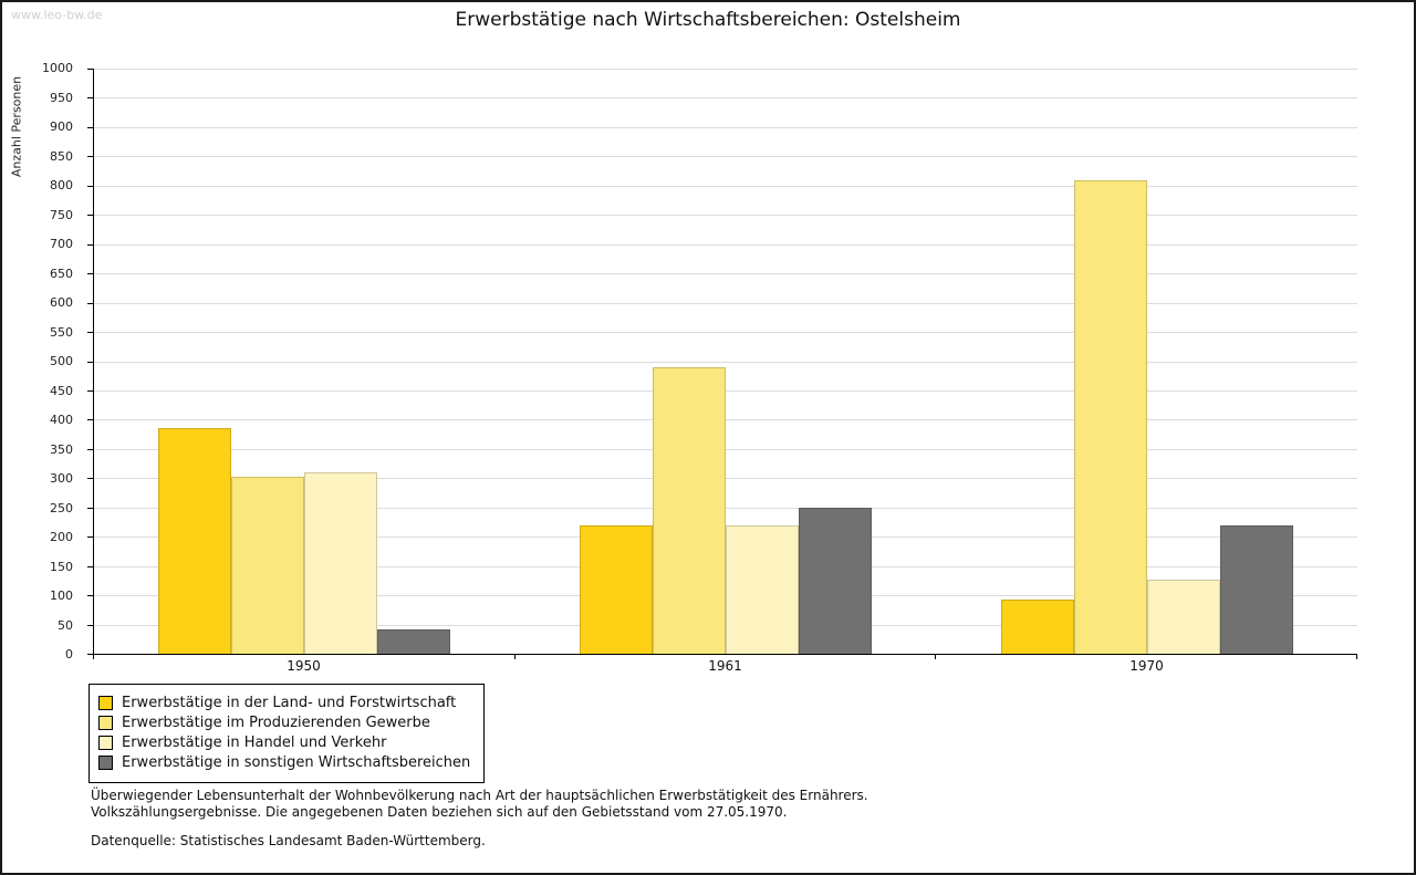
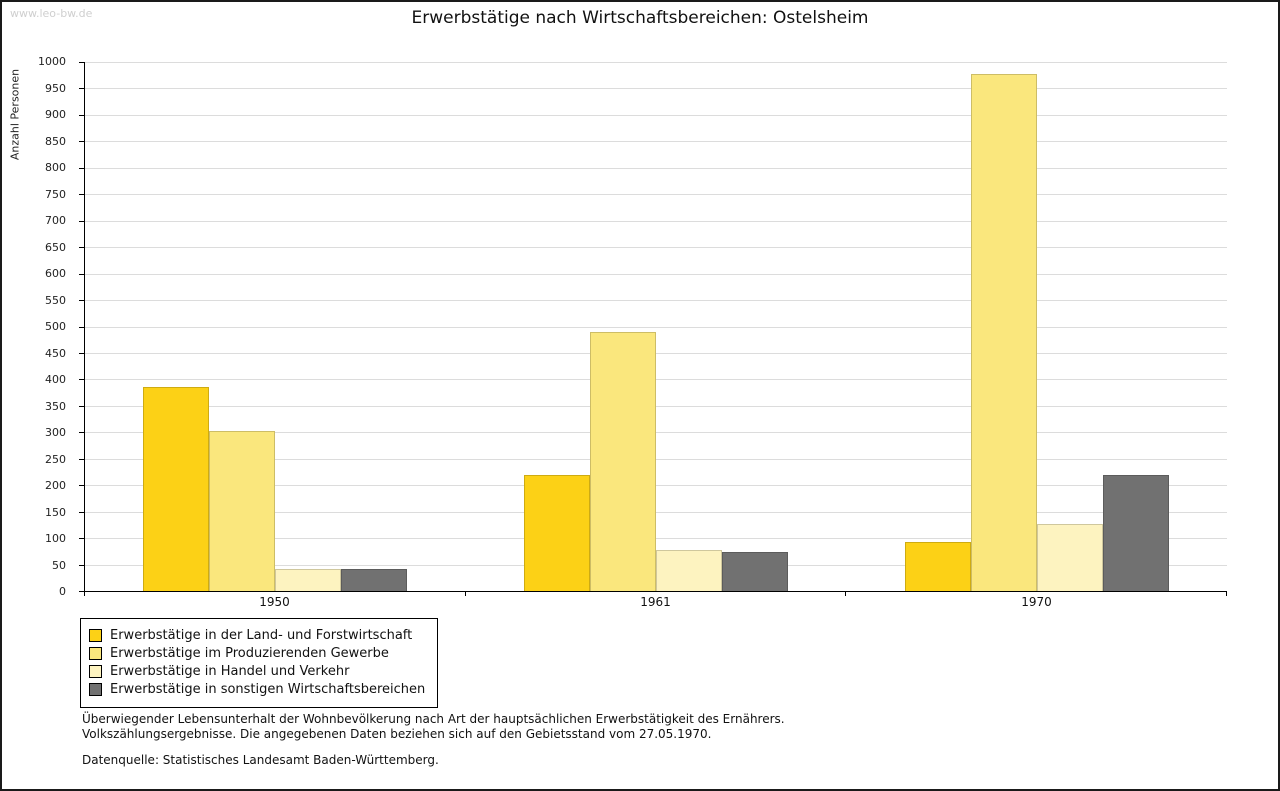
Erwerbstätige in Handel und Verkehr/1950: 310 -> 40
Erwerbstätige in Handel und Verkehr/1961: 220 -> 80
Erwerbstätige in sonstigen Wirtschaftsbereichen/1961: 250 -> 70
Erwerbstätige im Produzierenden Gewerbe/1970: 810 -> 980
